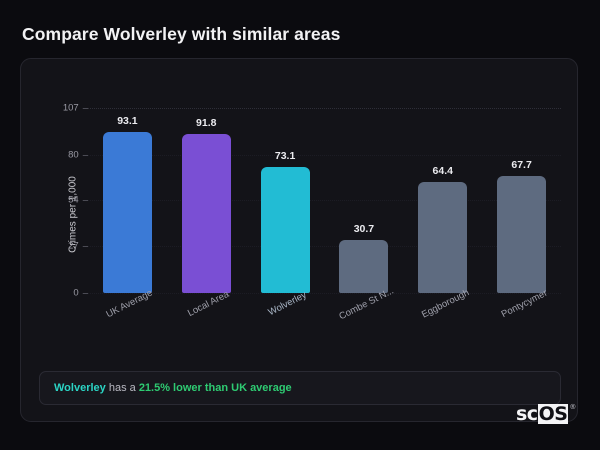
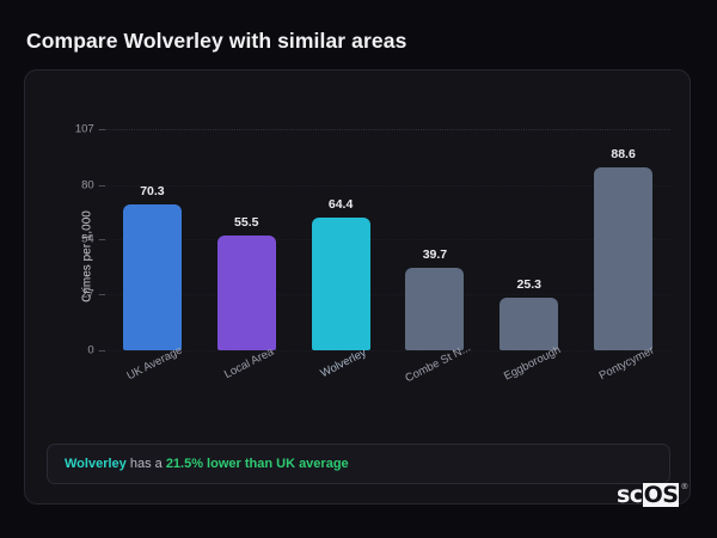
UK Average: 93.1 -> 70.3
Local Area: 91.8 -> 55.5
Wolverley: 73.1 -> 64.4
Combe St N...: 30.7 -> 39.7
Eggborough: 64.4 -> 25.3
Pontycymer: 67.7 -> 88.6
